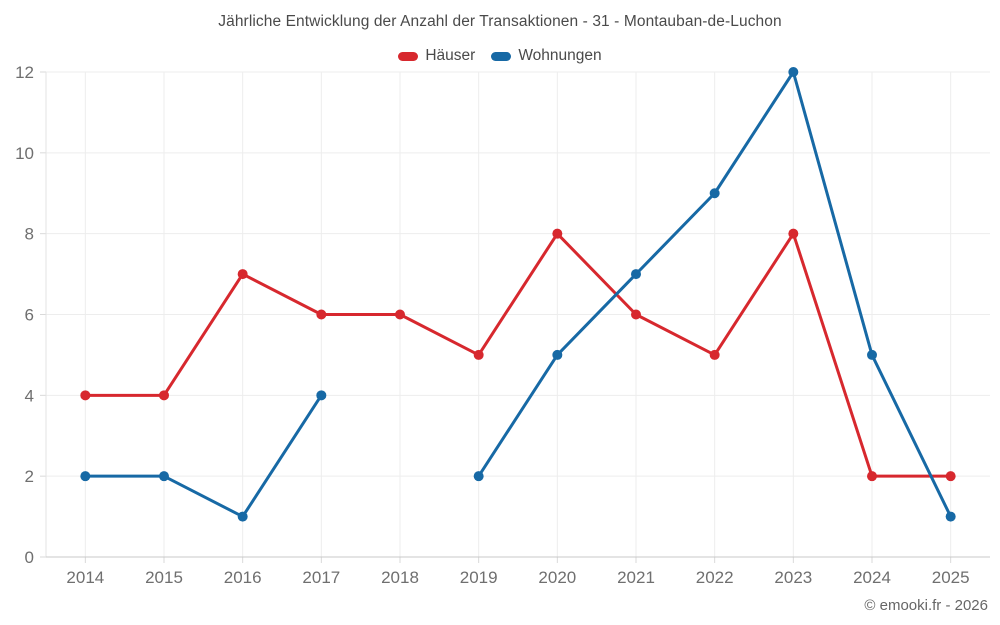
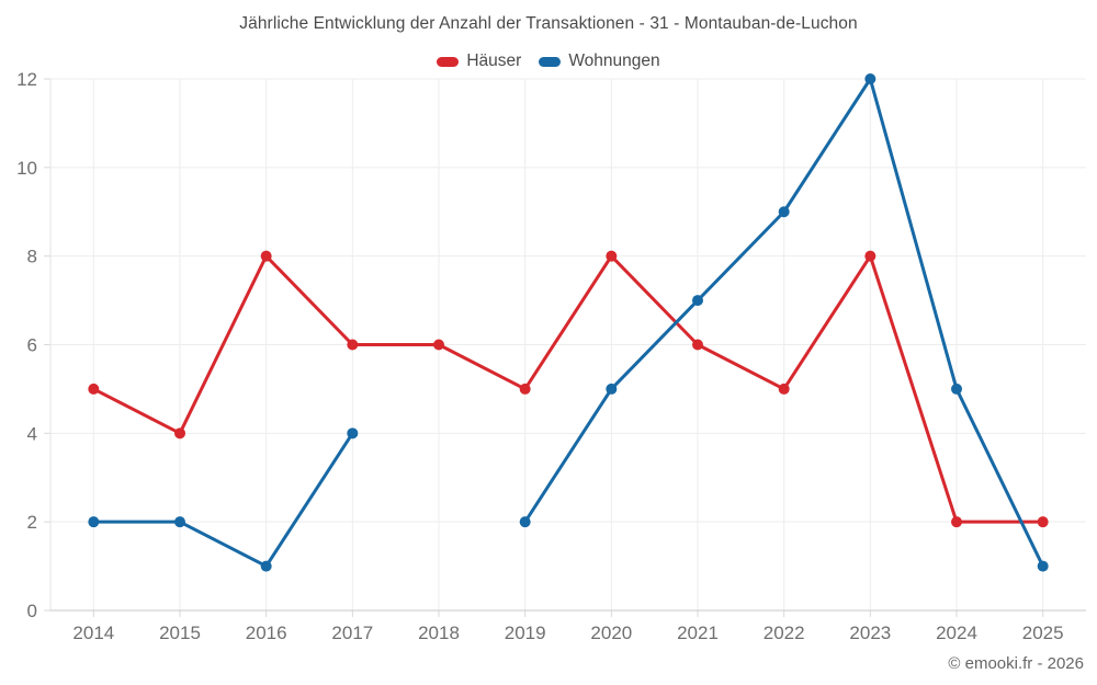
Häuser/2014: 4 -> 5
Häuser/2016: 7 -> 8
